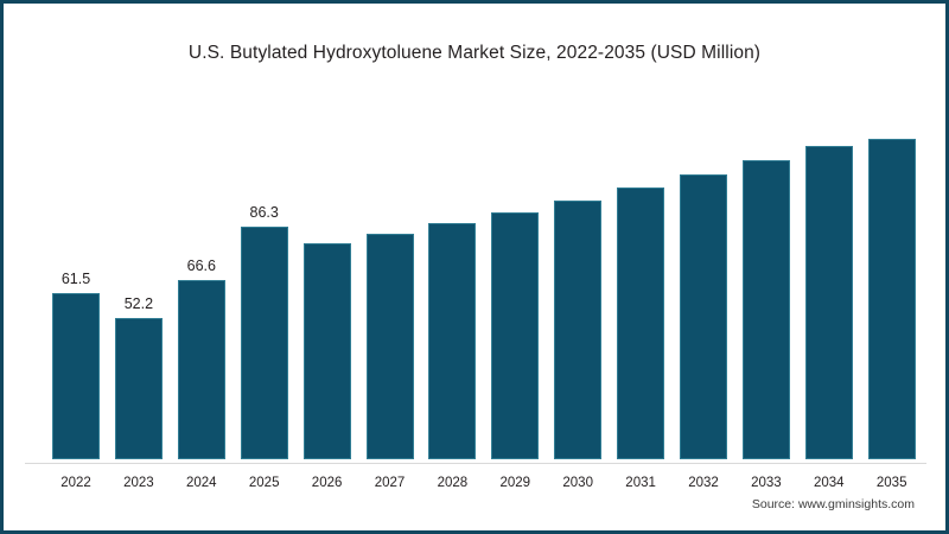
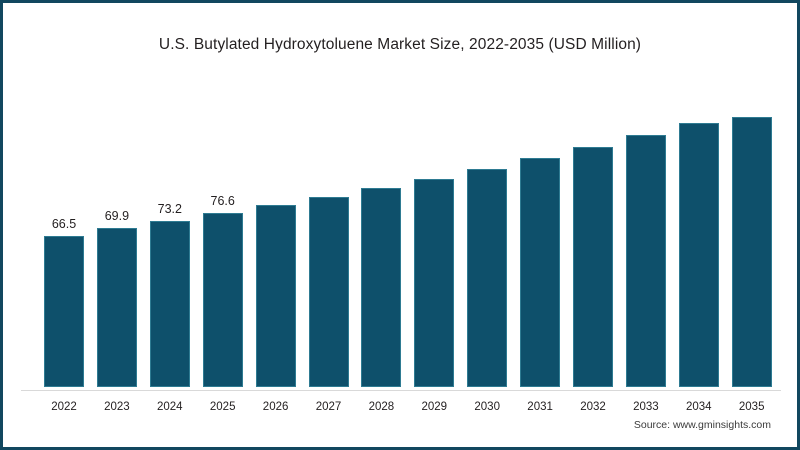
2022: 61.5 -> 66.5
2023: 52.2 -> 69.9
2024: 66.6 -> 73.2
2025: 86.3 -> 76.6
